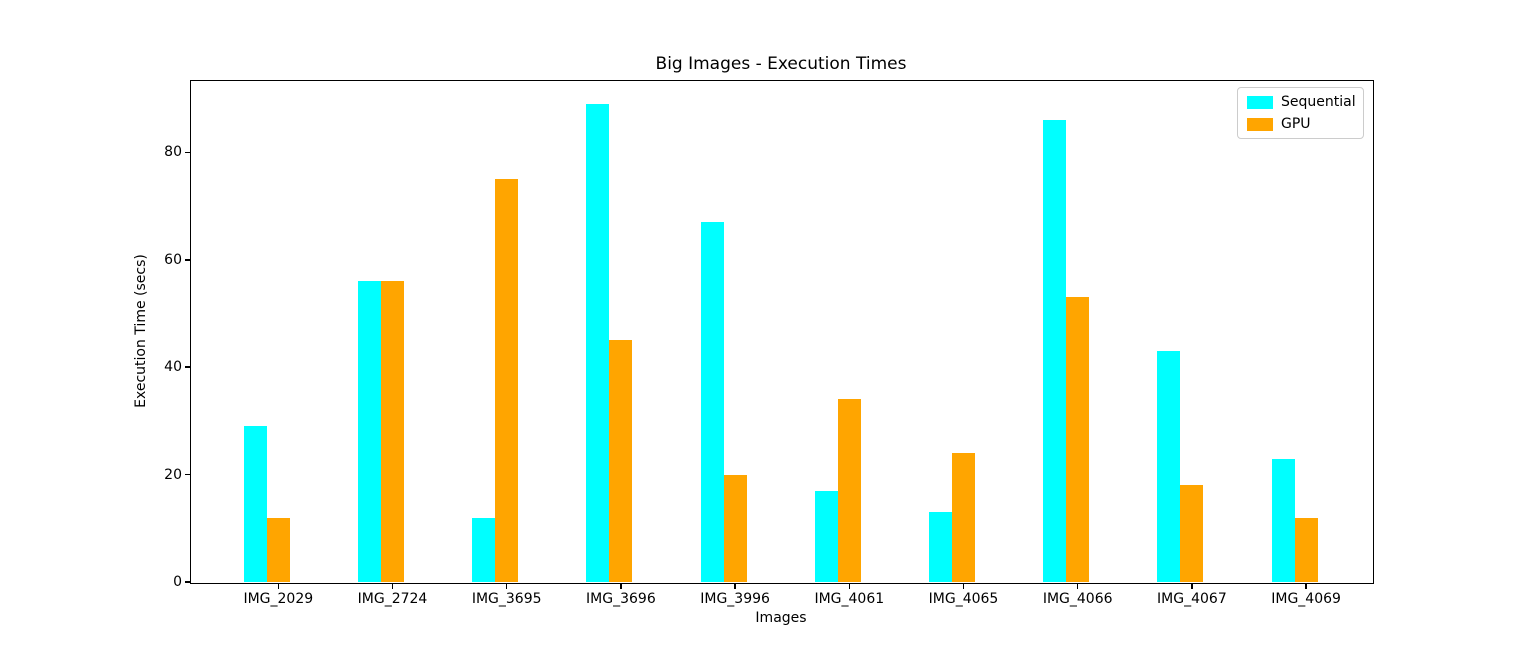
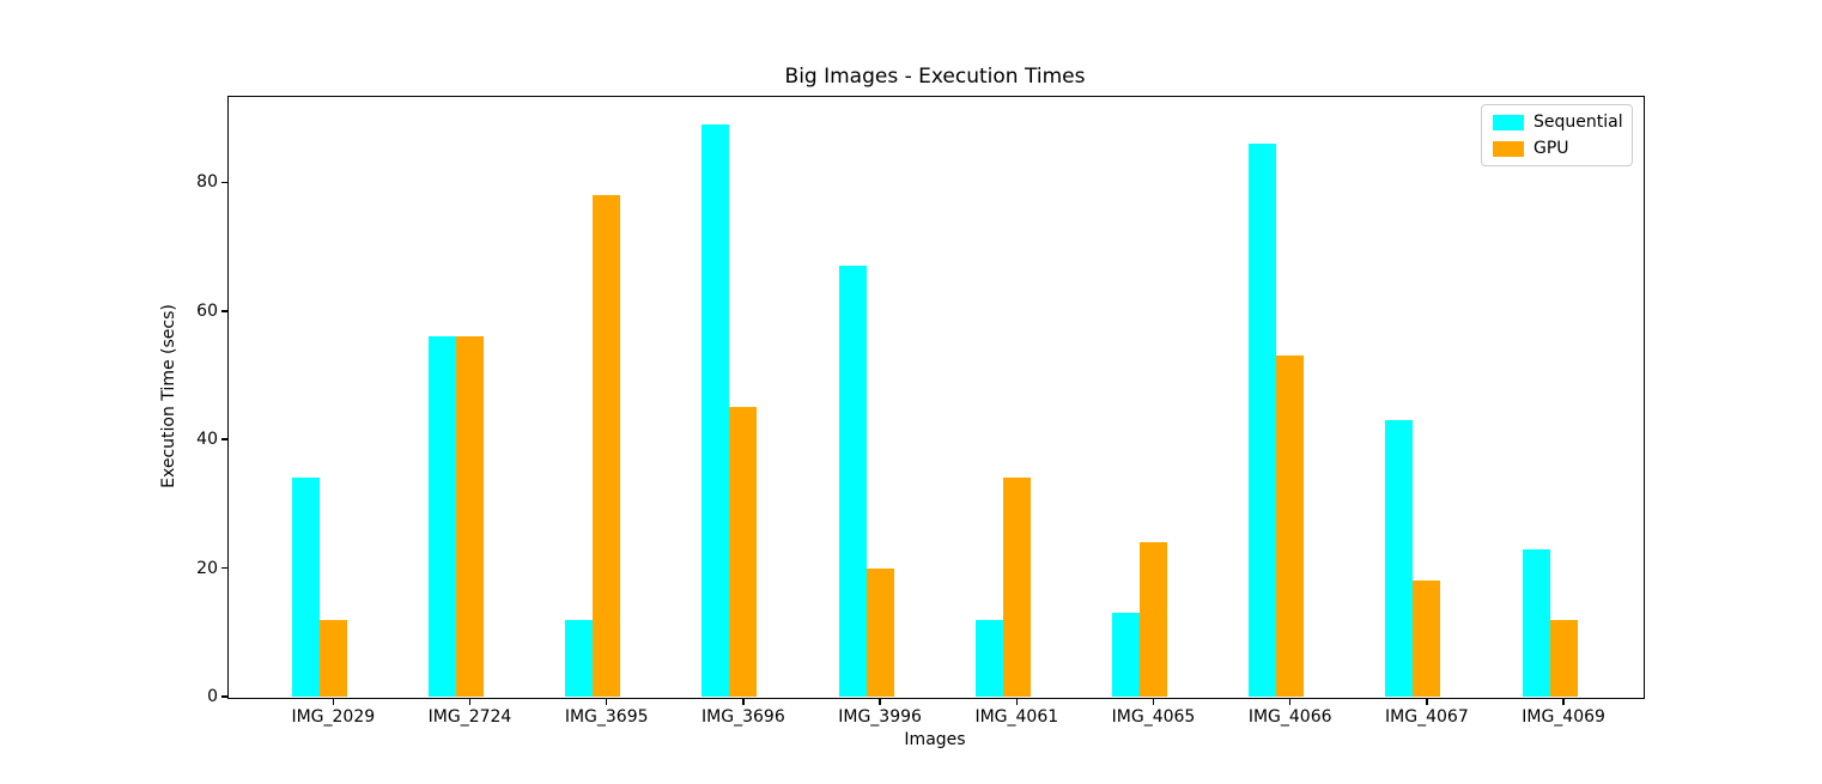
Sequential/IMG_2029: 29 -> 34
GPU/IMG_3695: 75 -> 78
Sequential/IMG_4061: 17 -> 12
